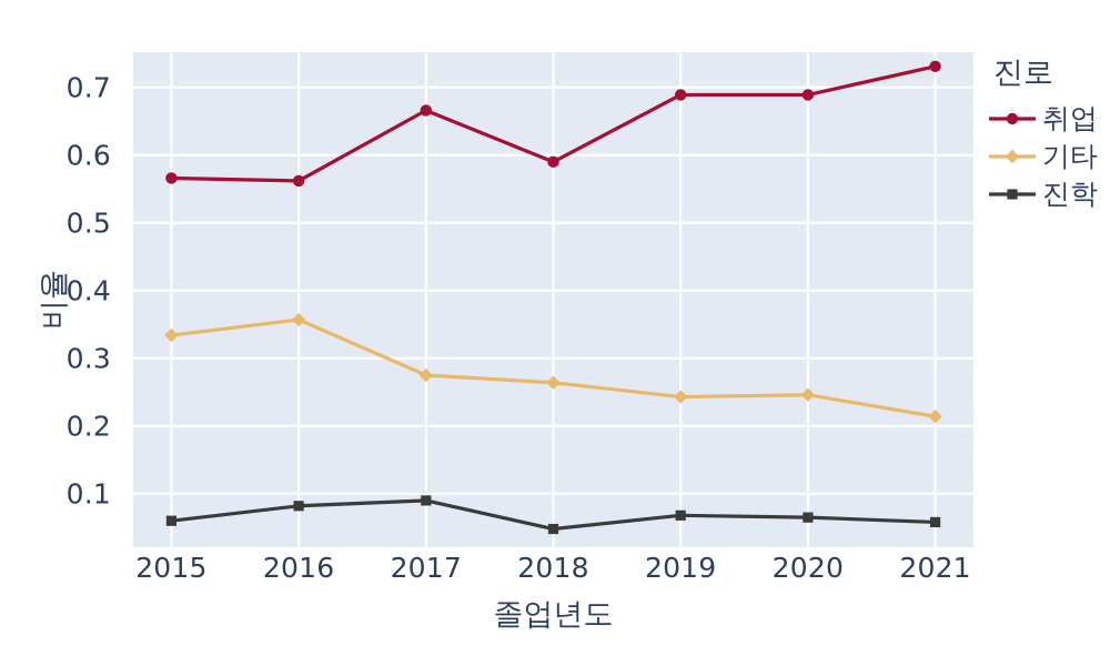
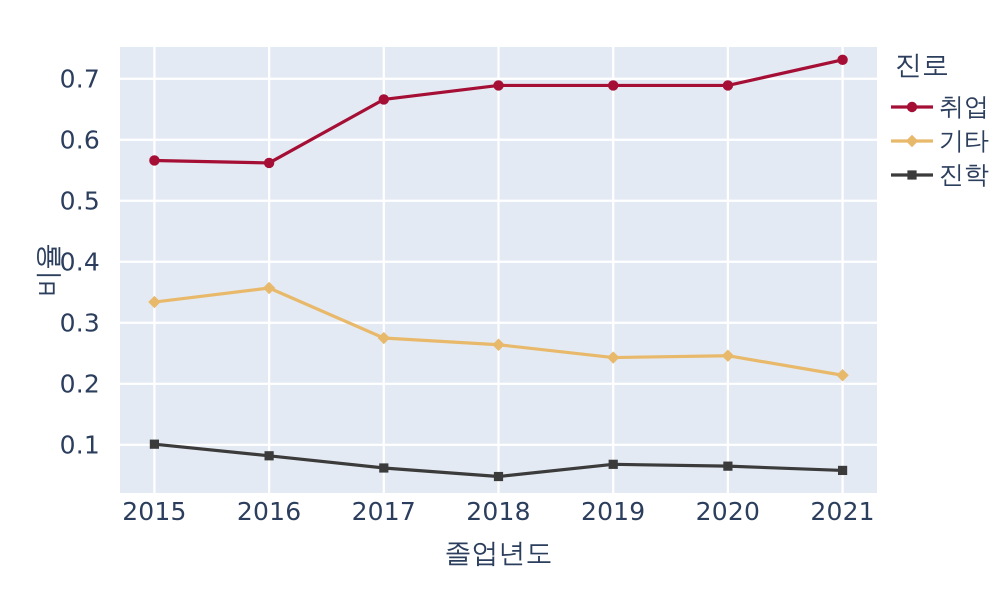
진학/2015: 0.06 -> 0.10
진학/2017: 0.09 -> 0.06
취업/2018: 0.59 -> 0.69
